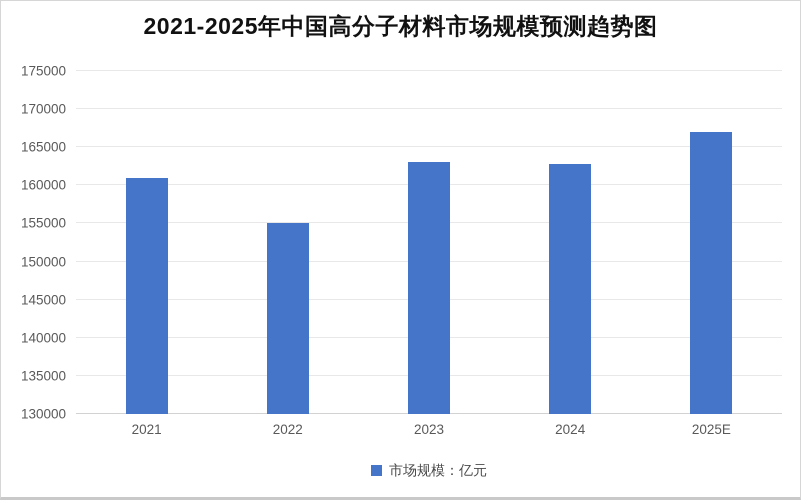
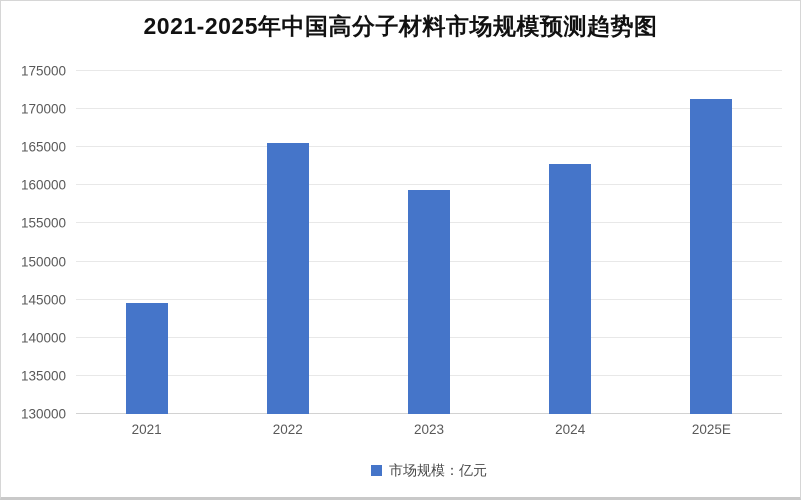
2021: 161000 -> 144000
2022: 155000 -> 166000
2023: 163000 -> 159000
2025E: 167000 -> 171000
